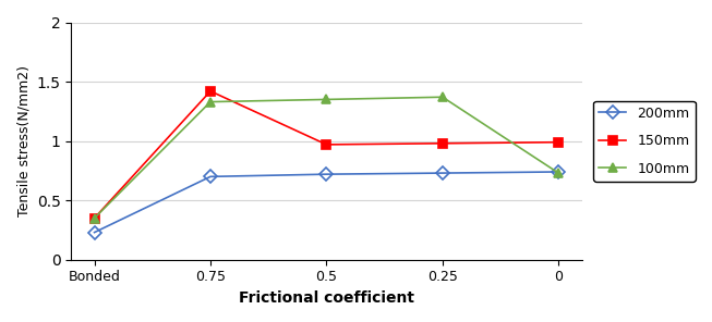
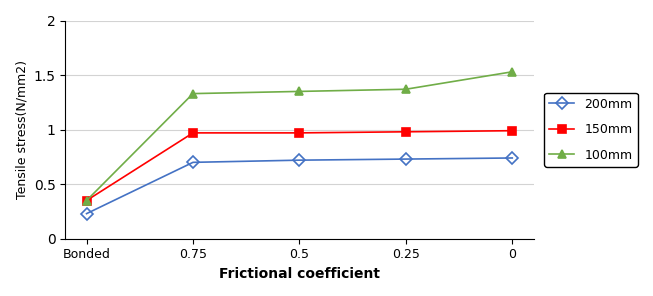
150mm/0.75: 1.42 -> 0.97
100mm/0: 0.73 -> 1.53
